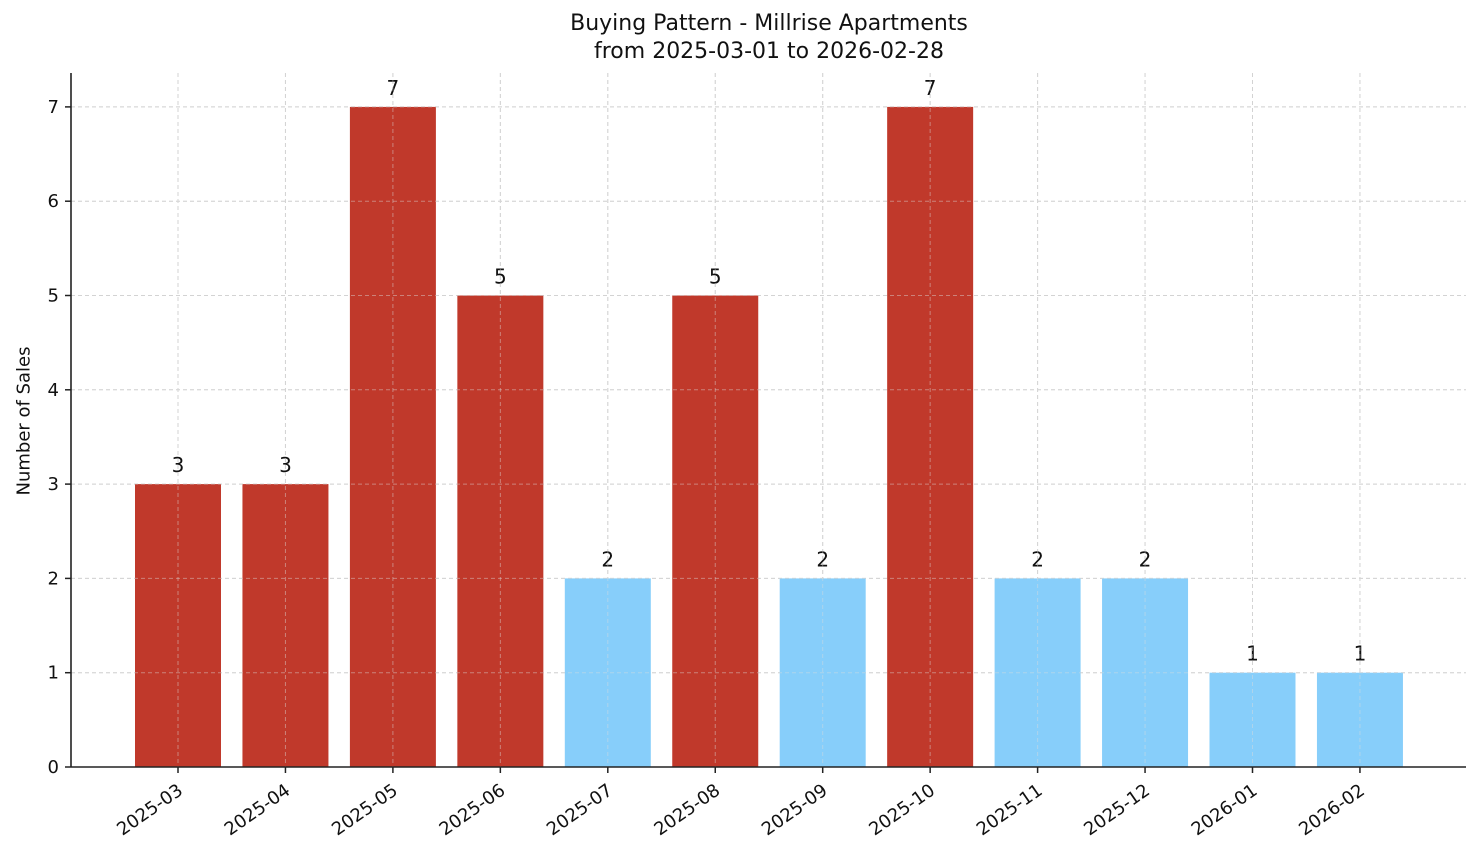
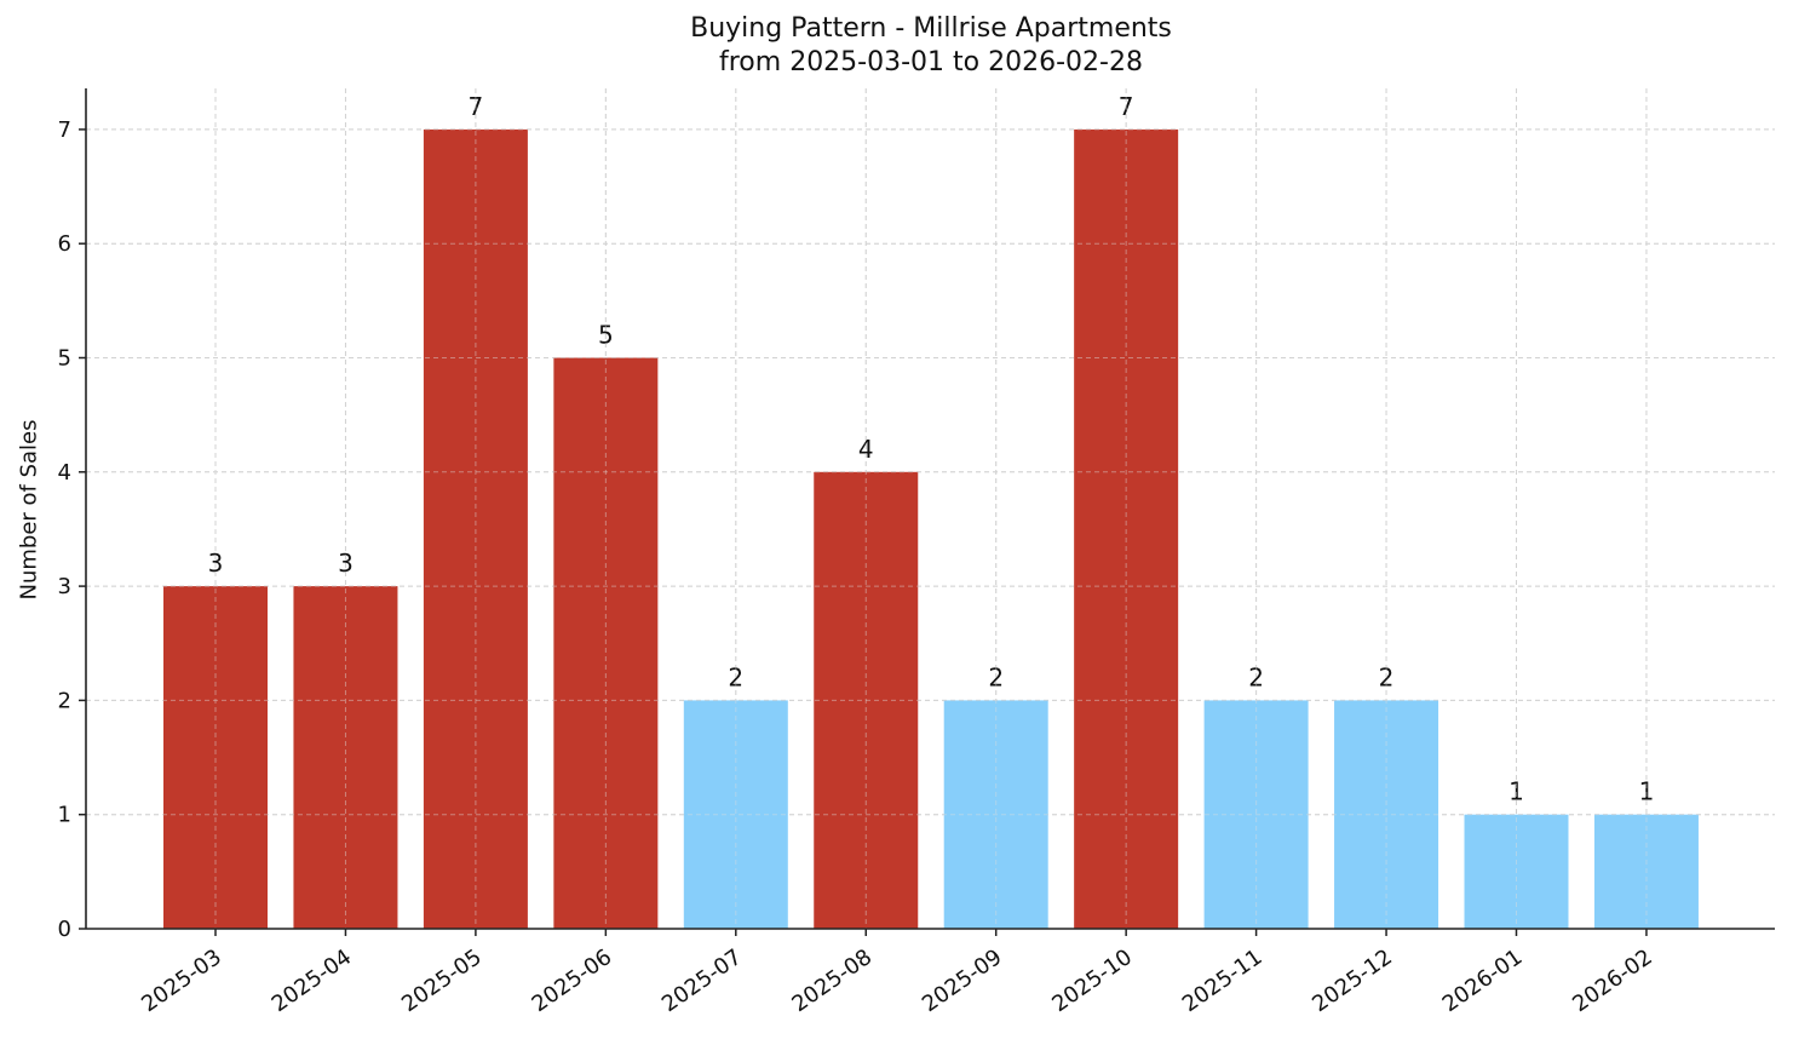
2025-08: 5 -> 4
